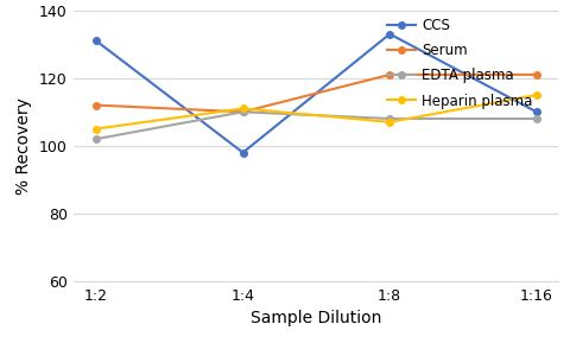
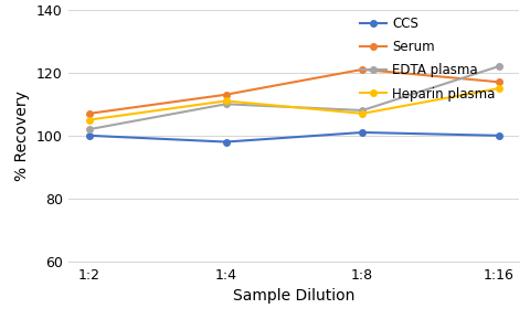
CCS/1:2: 131 -> 100
Serum/1:2: 112 -> 107
Serum/1:4: 110 -> 113
CCS/1:8: 133 -> 101
CCS/1:16: 110 -> 100
Serum/1:16: 121 -> 117
EDTA plasma/1:16: 108 -> 122
